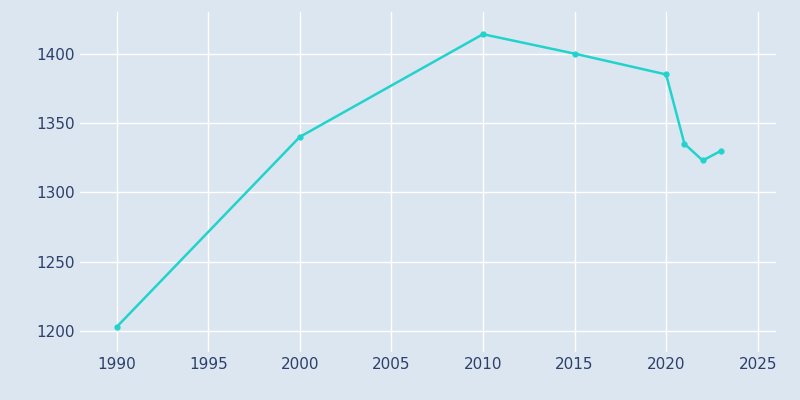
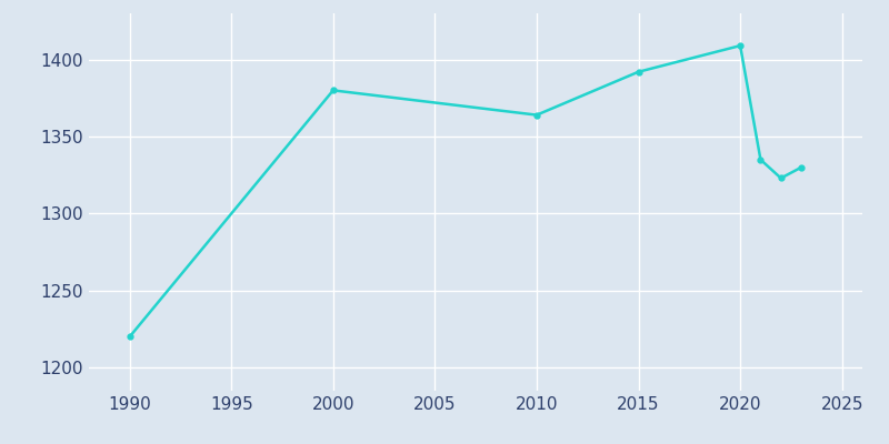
1990: 1203 -> 1220
2000: 1340 -> 1380
2010: 1414 -> 1364
2015: 1400 -> 1392
2020: 1385 -> 1409
